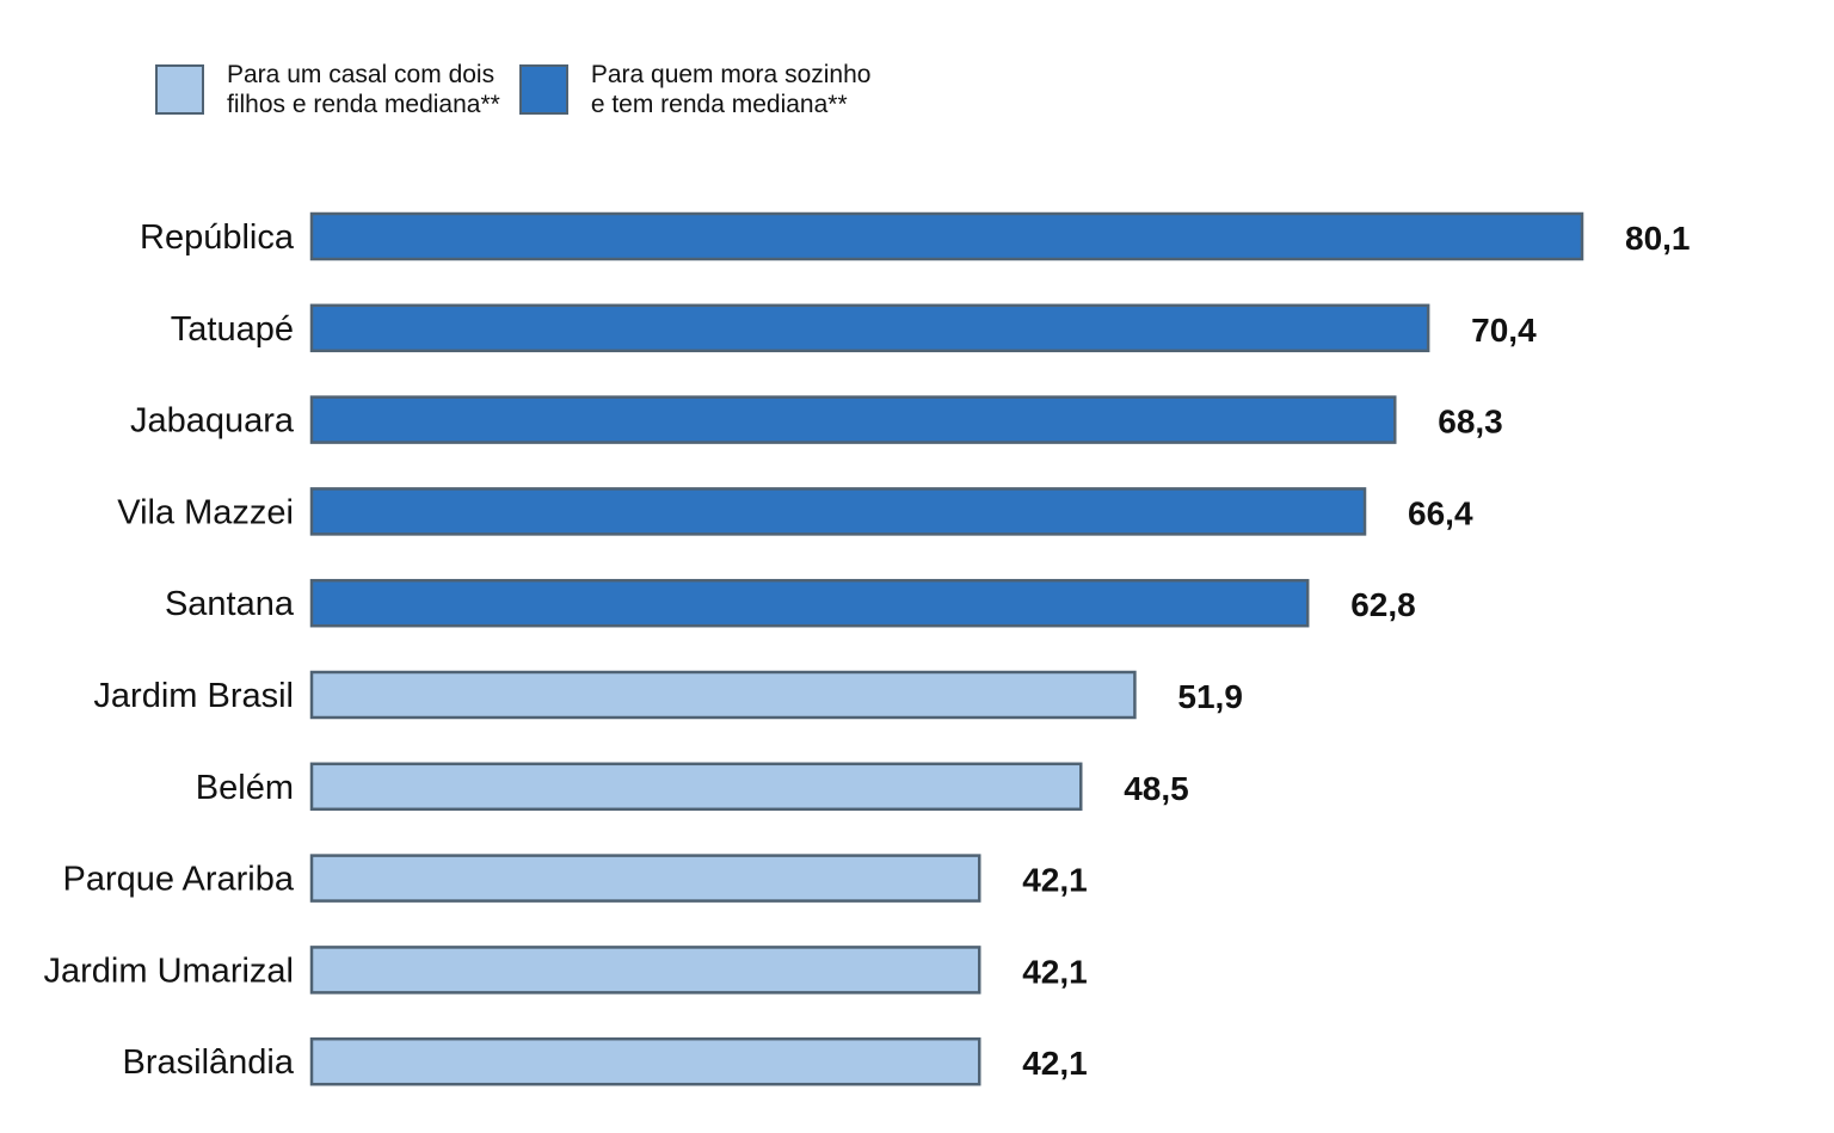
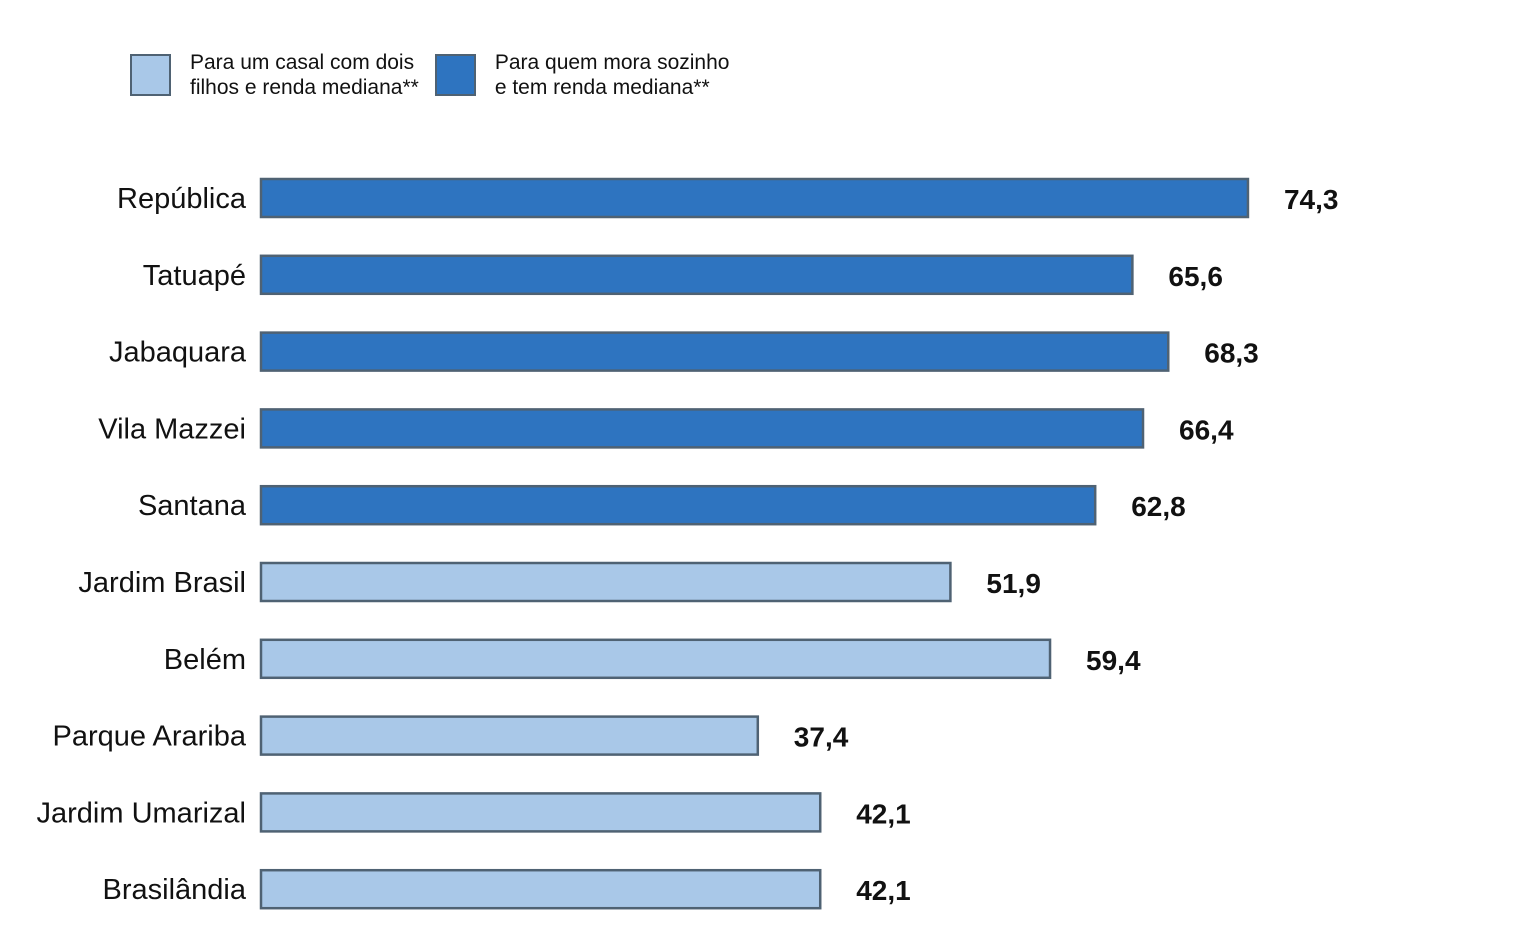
República: 80,1 -> 74,3
Tatuapé: 70,4 -> 65,6
Belém: 48,5 -> 59,4
Parque Arariba: 42,1 -> 37,4
